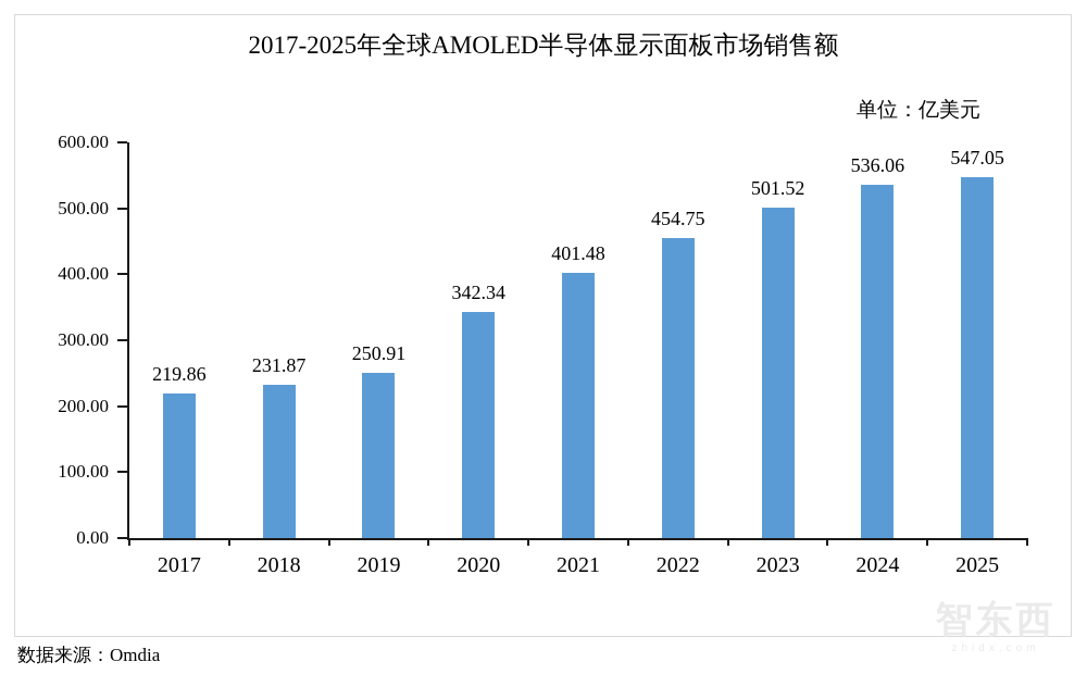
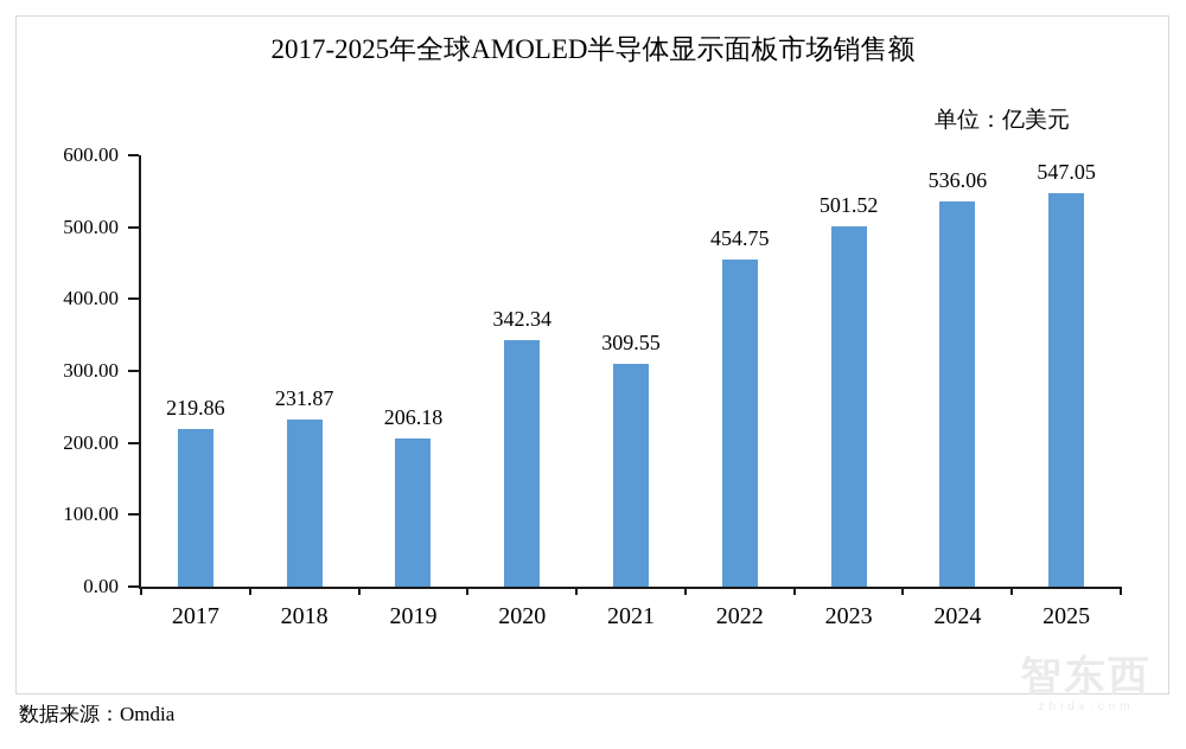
2019: 250.91 -> 206.18
2021: 401.48 -> 309.55
